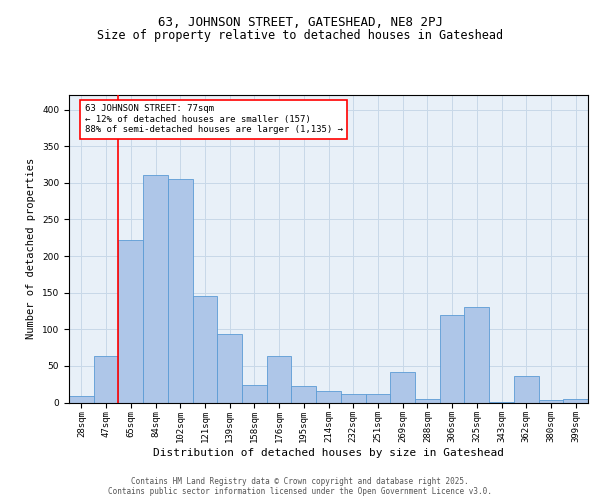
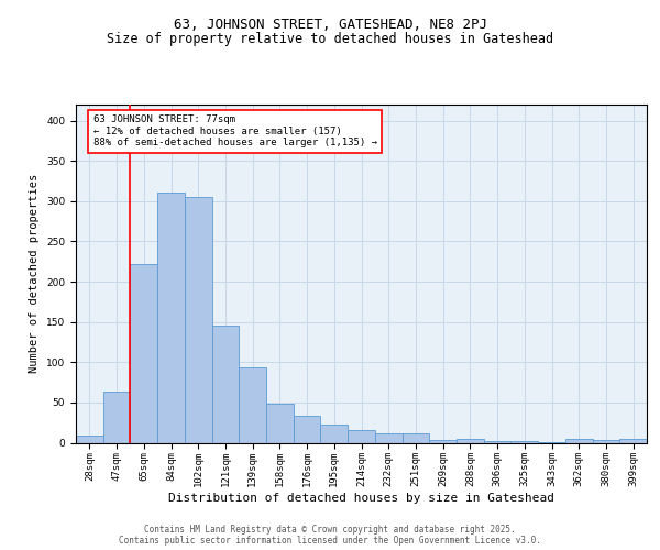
158sqm: 24 -> 49
176sqm: 64 -> 33
269sqm: 42 -> 3
306sqm: 120 -> 2
325sqm: 130 -> 2
362sqm: 36 -> 5
